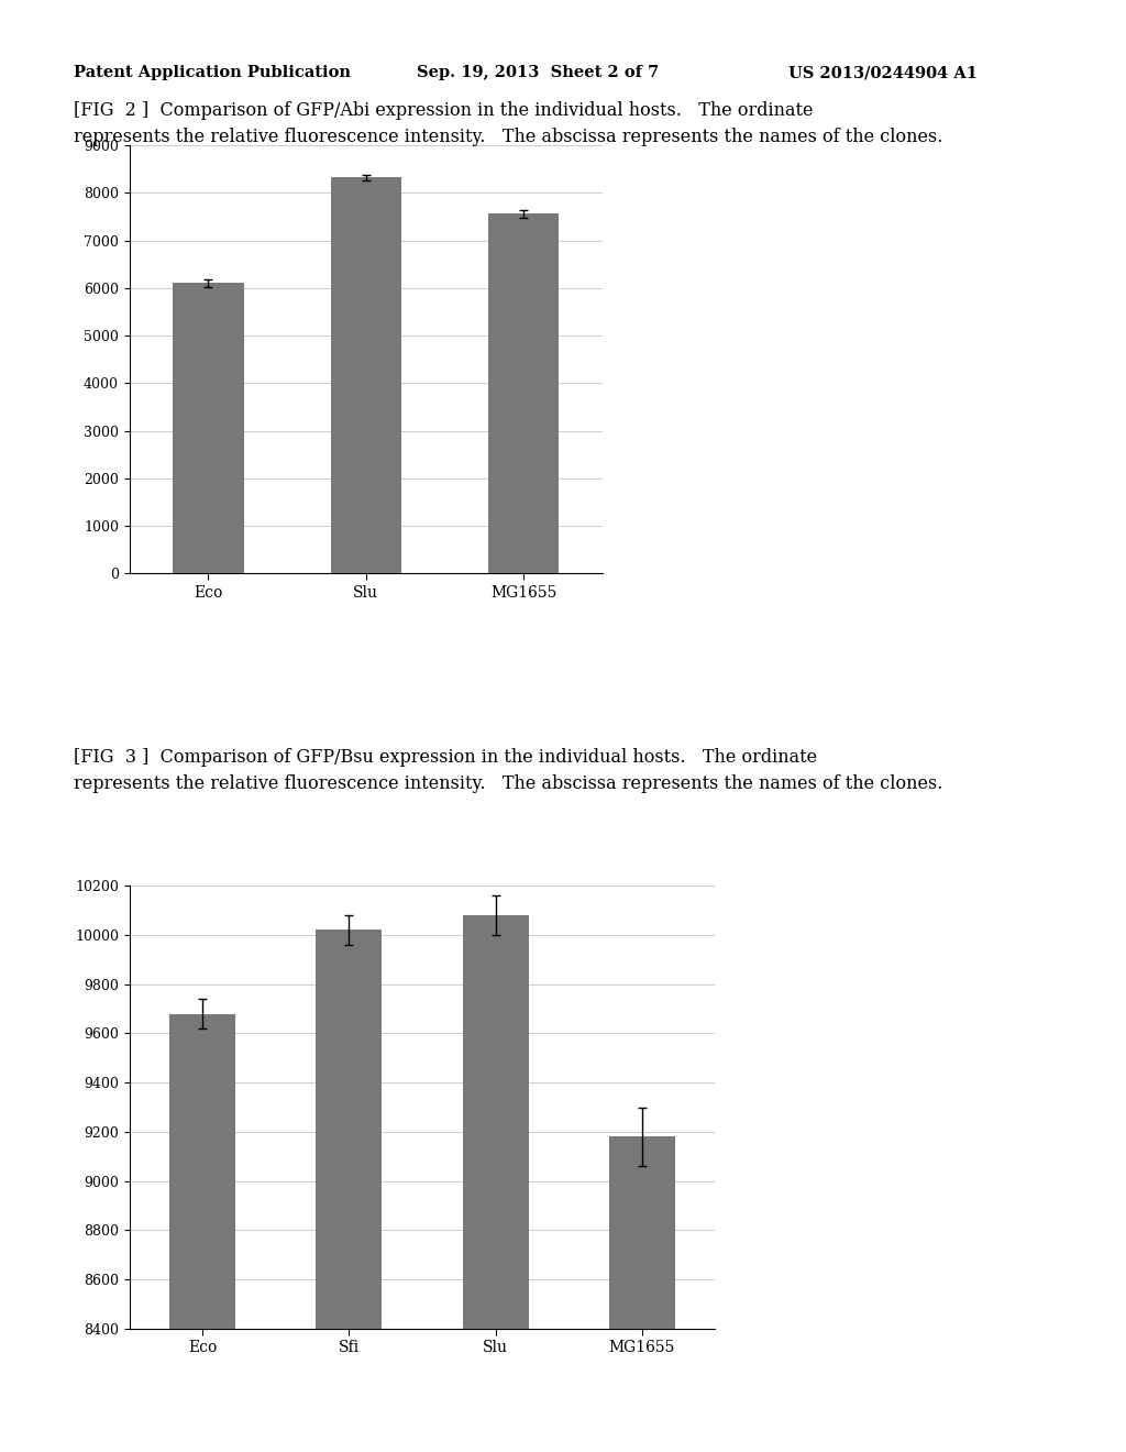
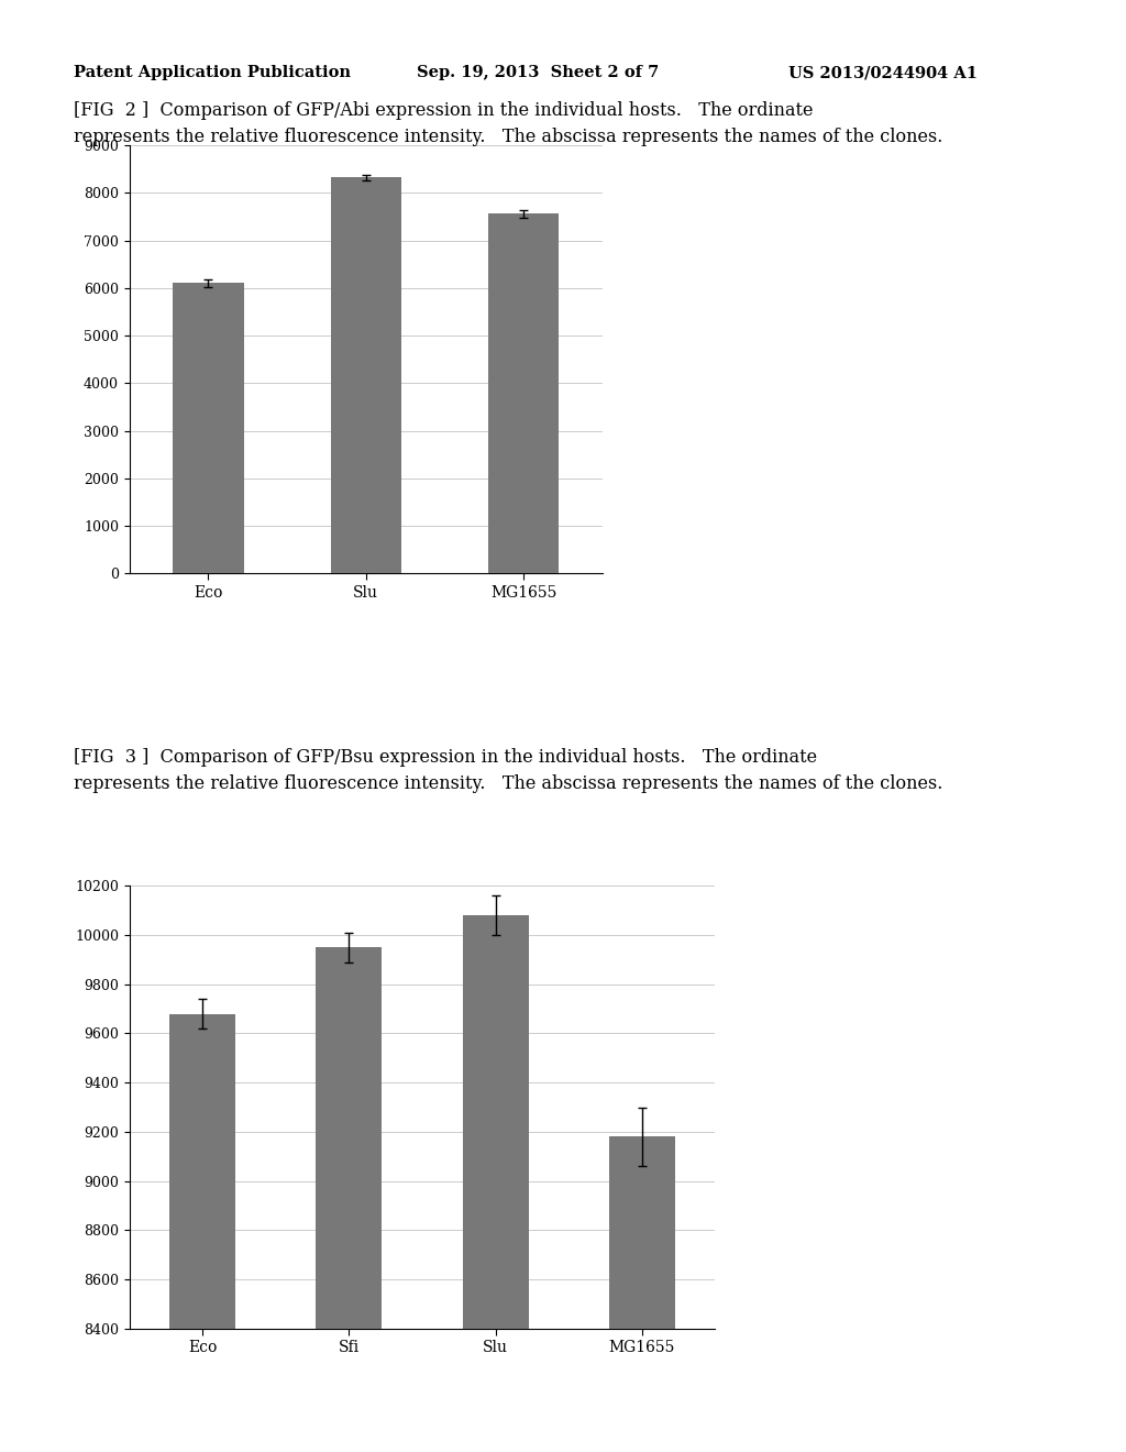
Sfi: 10020 -> 9950
